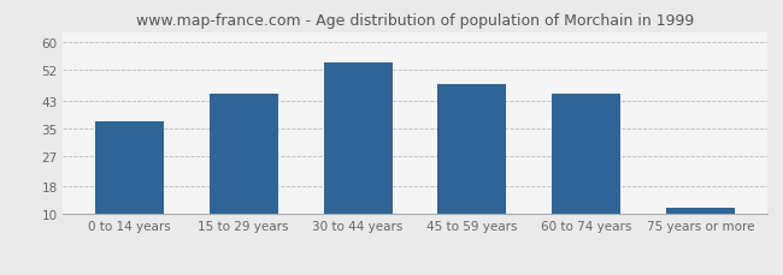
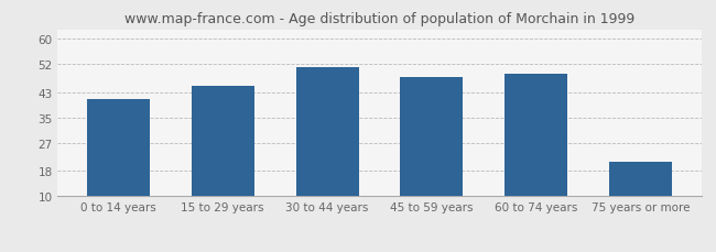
0 to 14 years: 37 -> 41
30 to 44 years: 54 -> 51
60 to 74 years: 45 -> 49
75 years or more: 12 -> 21
